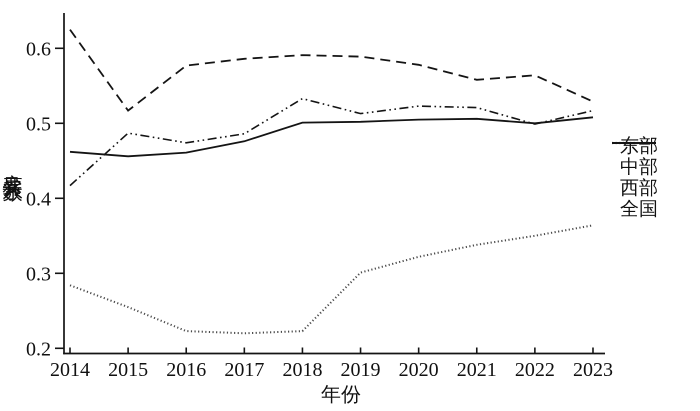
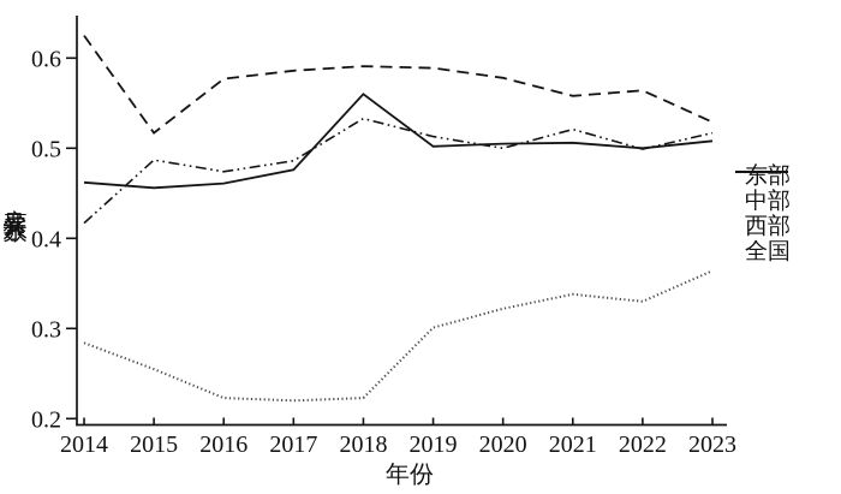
全国/2018: 0.50 -> 0.56
西部/2020: 0.52 -> 0.50
中部/2022: 0.35 -> 0.33
